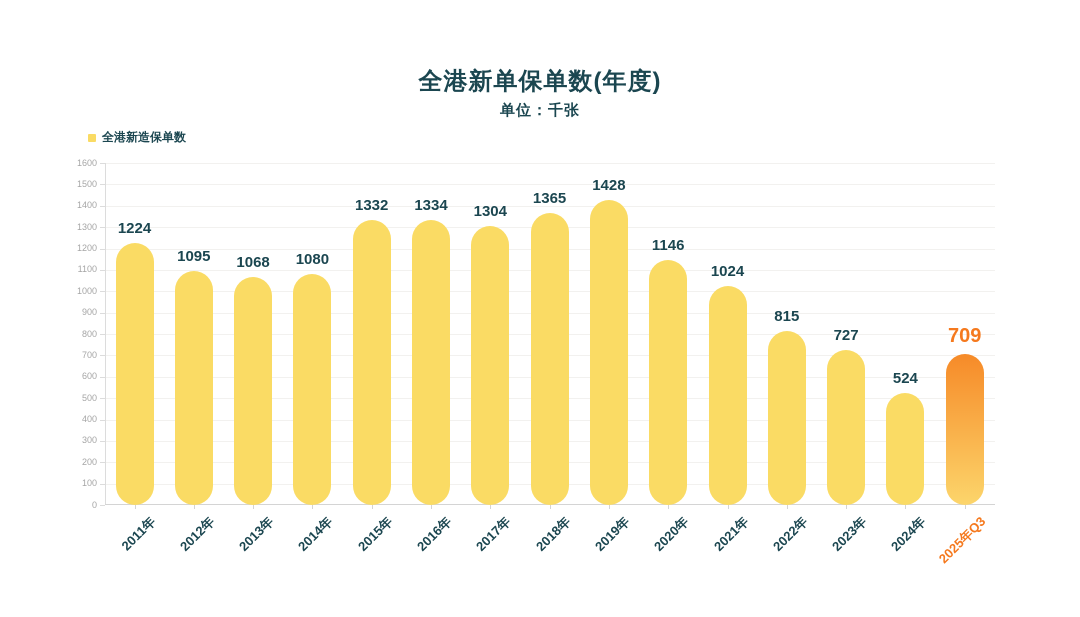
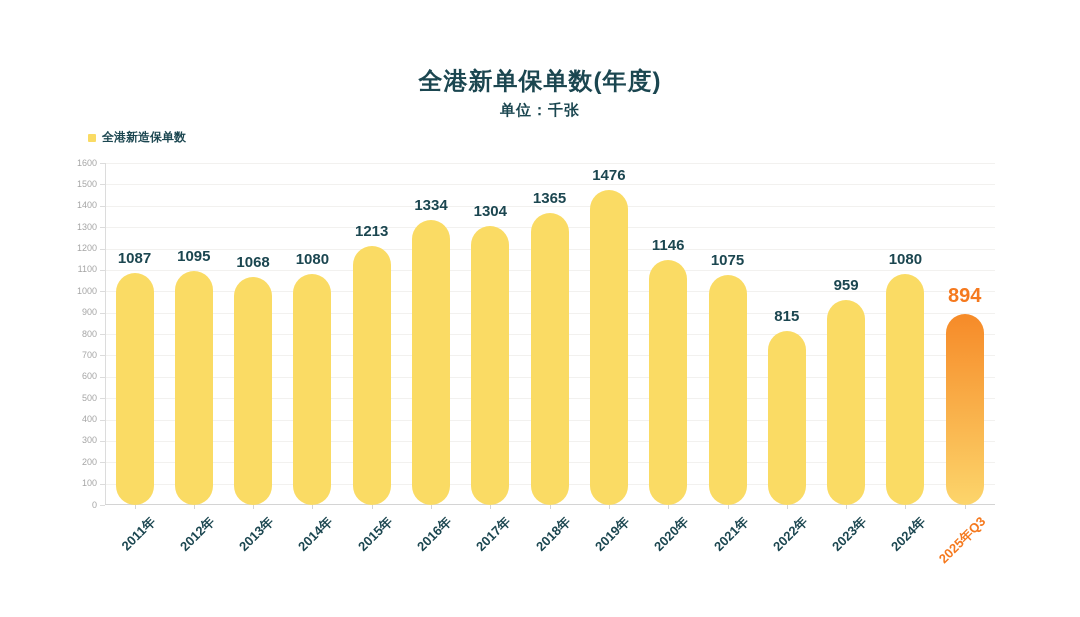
2011年: 1224 -> 1087
2015年: 1332 -> 1213
2019年: 1428 -> 1476
2021年: 1024 -> 1075
2023年: 727 -> 959
2024年: 524 -> 1080
2025年Q3: 709 -> 894
